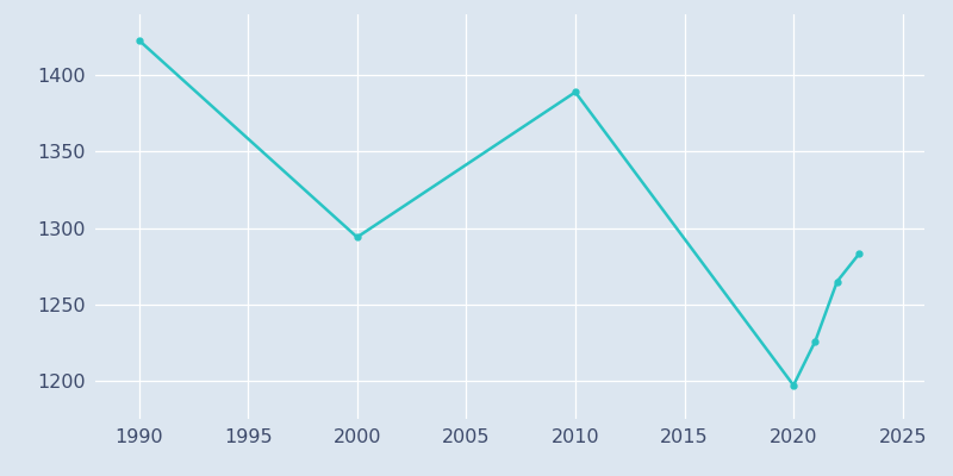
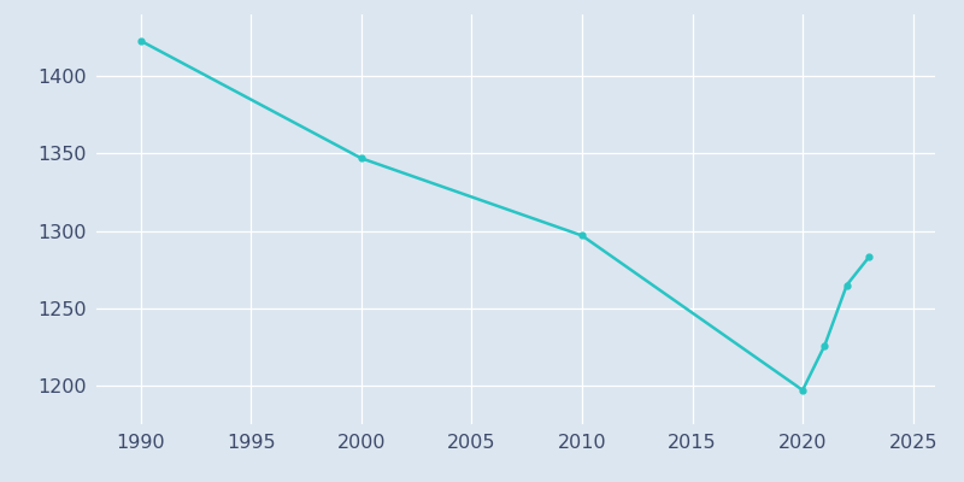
2000: 1294 -> 1347
2010: 1389 -> 1297
